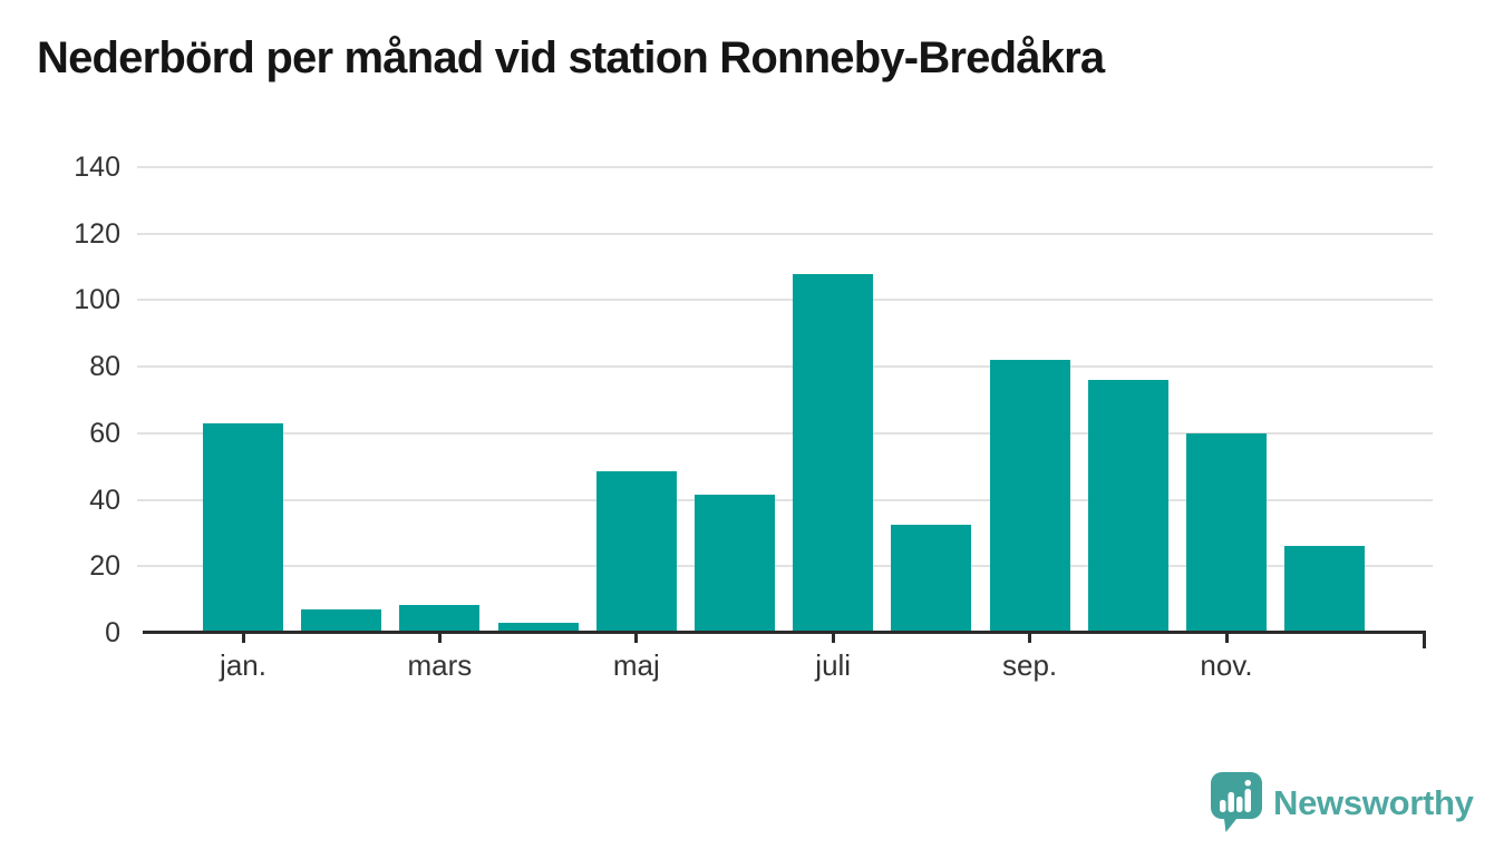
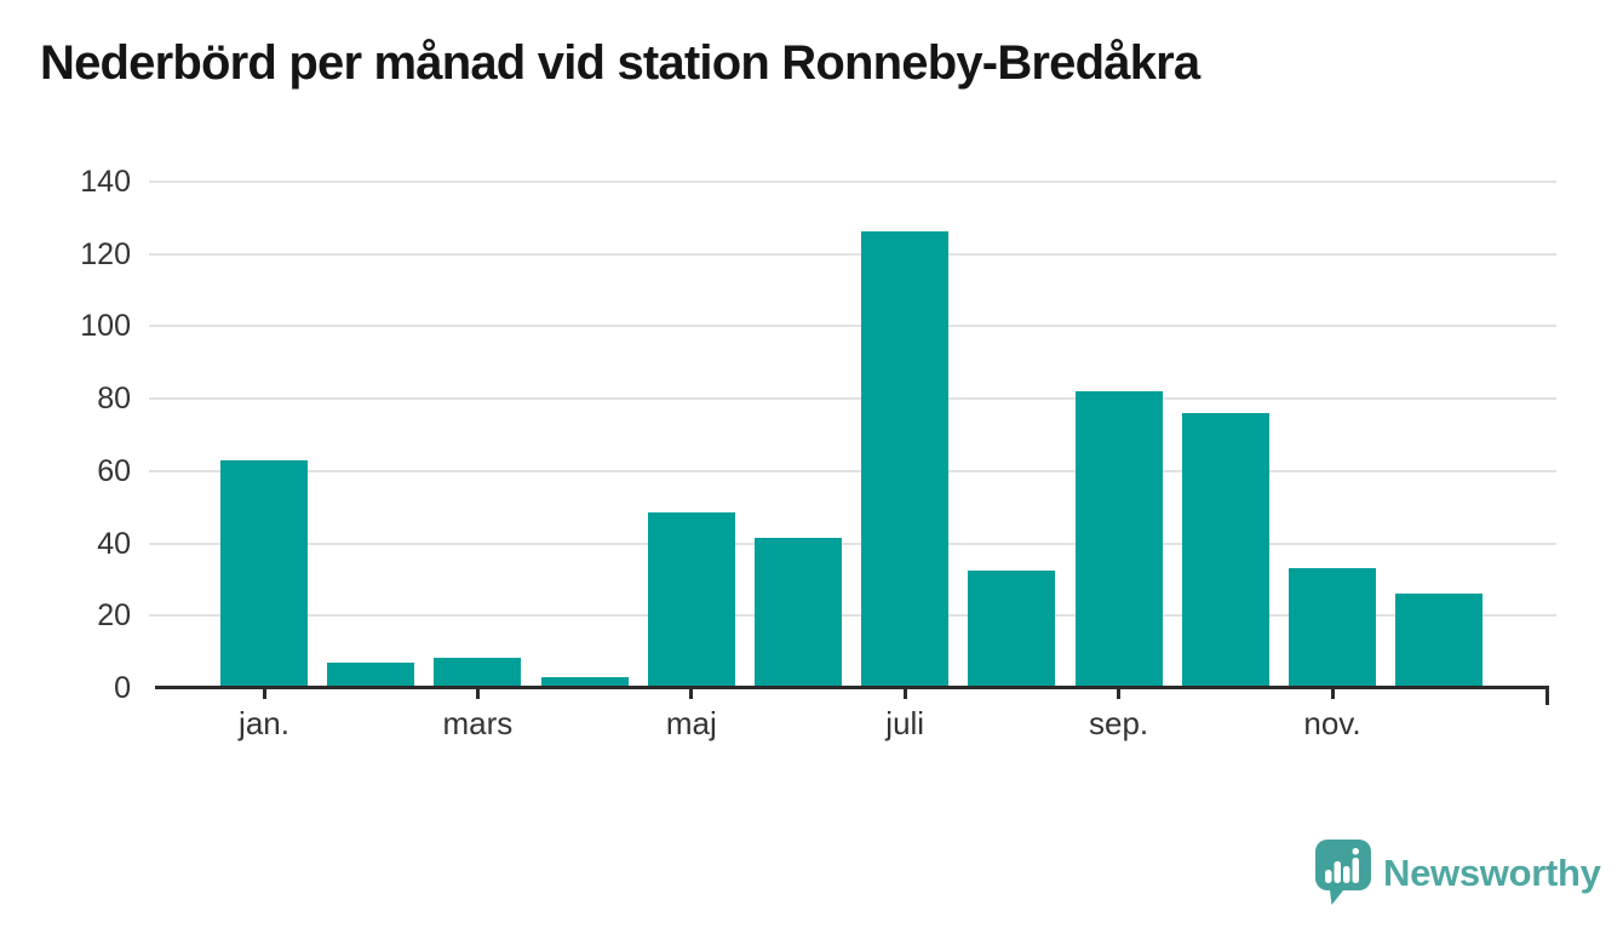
juli: 108 -> 126
nov.: 60 -> 33
